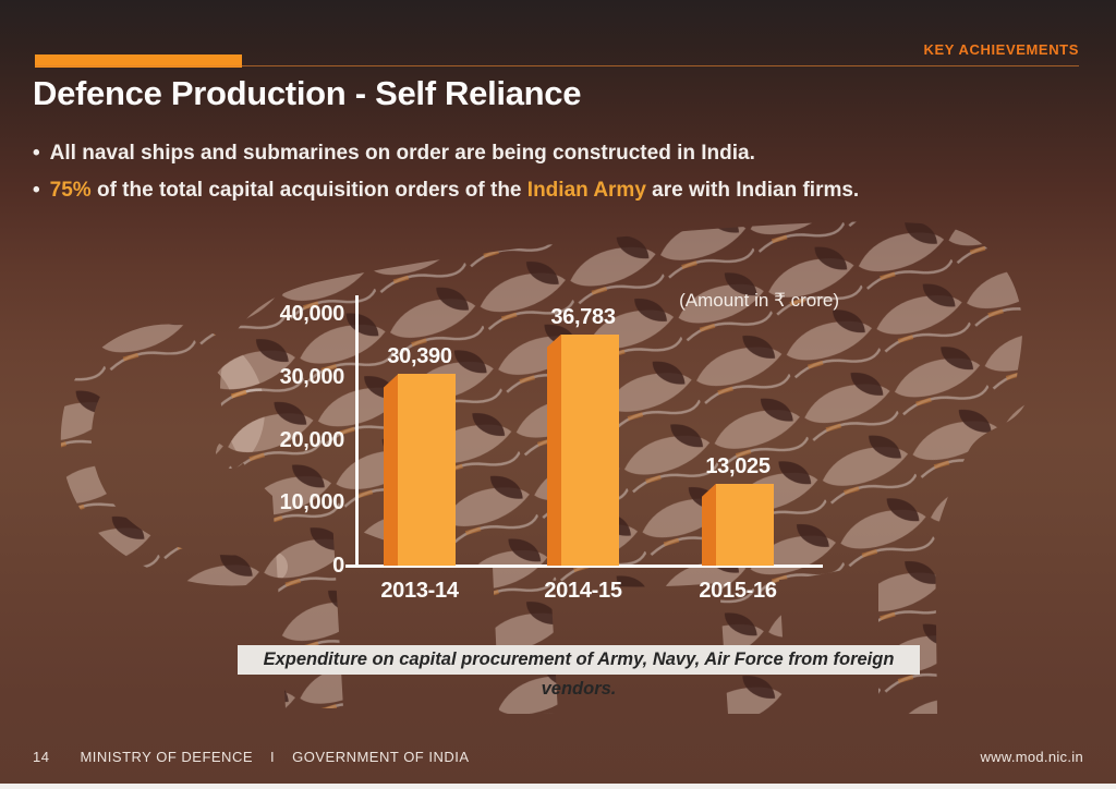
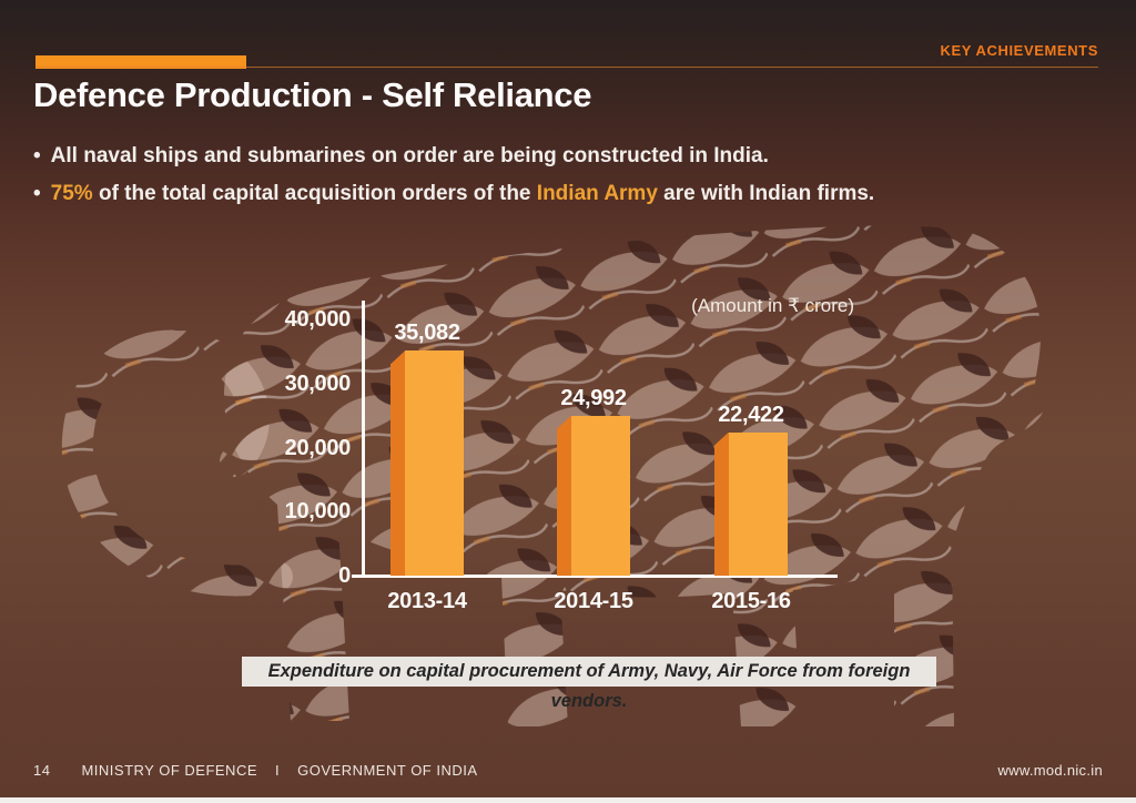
2013-14: 30,390 -> 35,082
2014-15: 36,783 -> 24,992
2015-16: 13,025 -> 22,422
